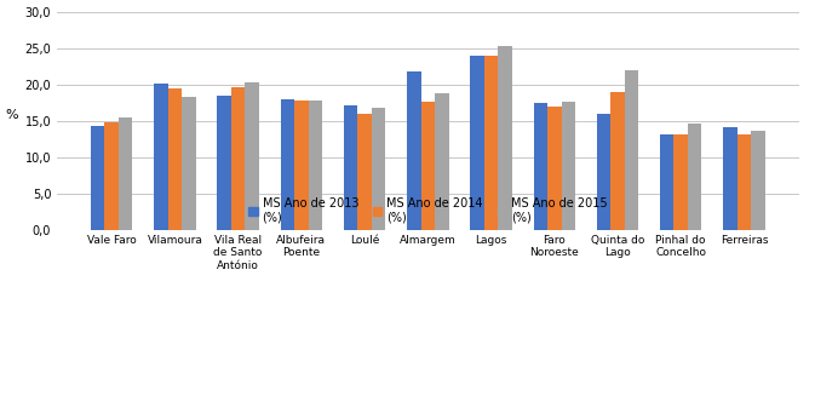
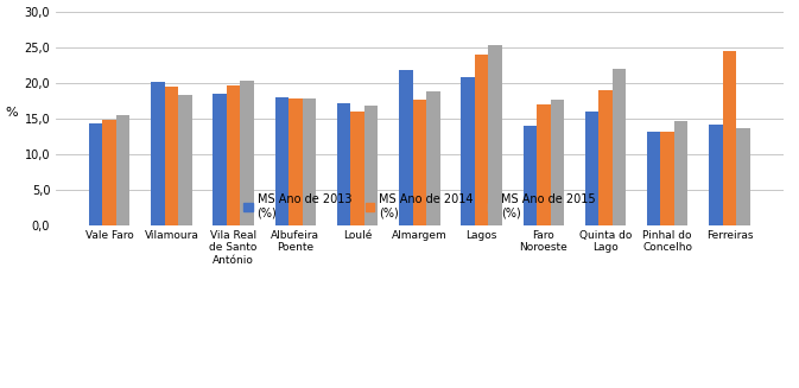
MS Ano de 2013 (%)/Lagos: 24,0 -> 20,8
MS Ano de 2013 (%)/Faro Noroeste: 17,5 -> 14,0
MS Ano de 2014 (%)/Ferreiras: 13,2 -> 24,4
